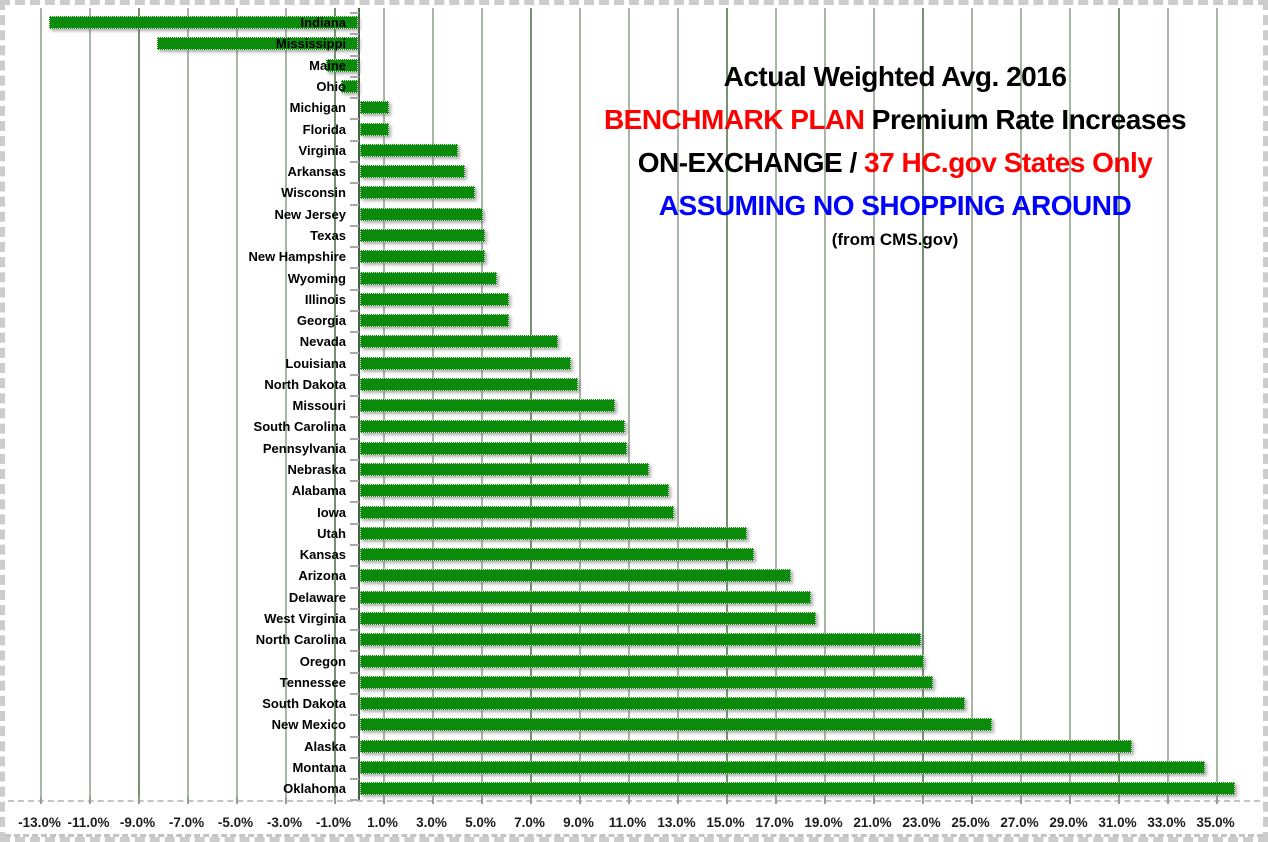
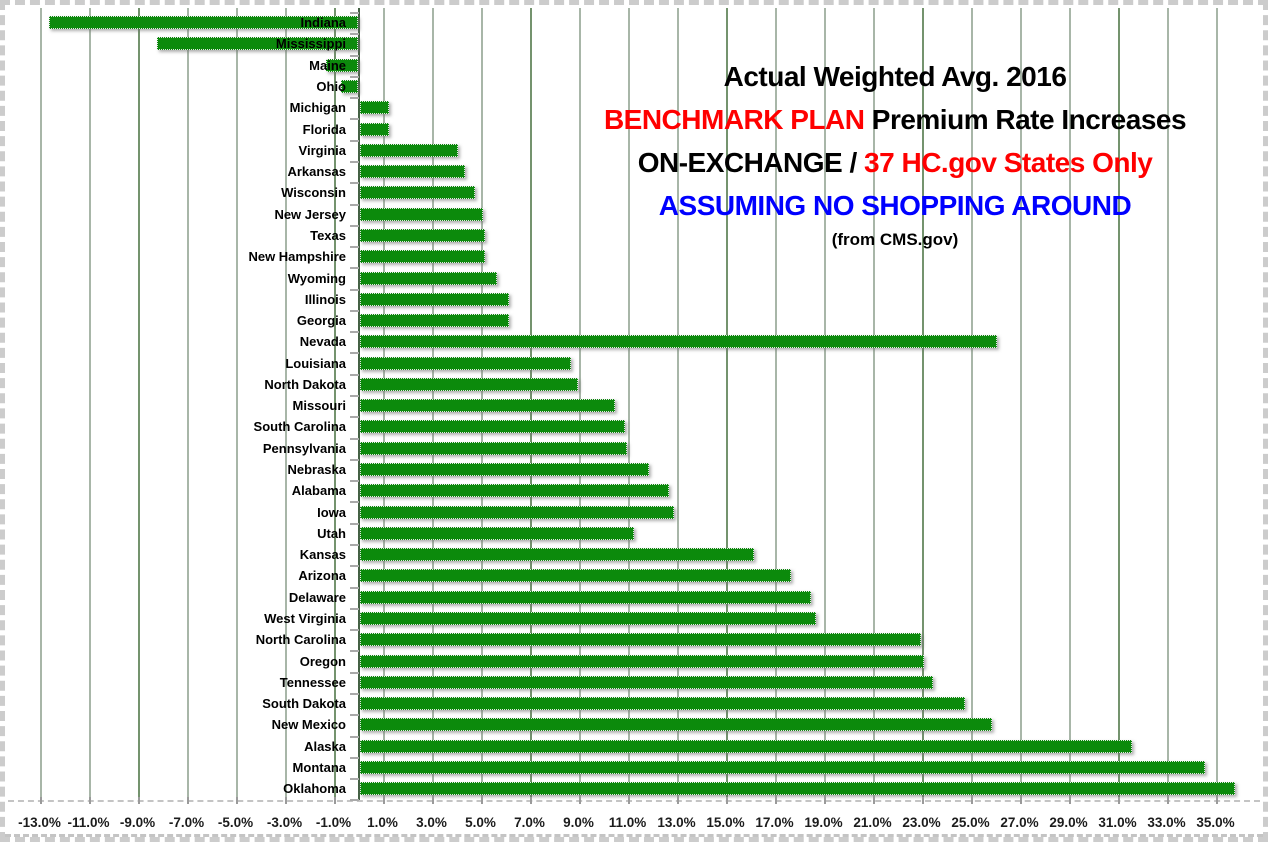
Nevada: 8.1% -> 26.0%
Utah: 15.8% -> 11.2%
